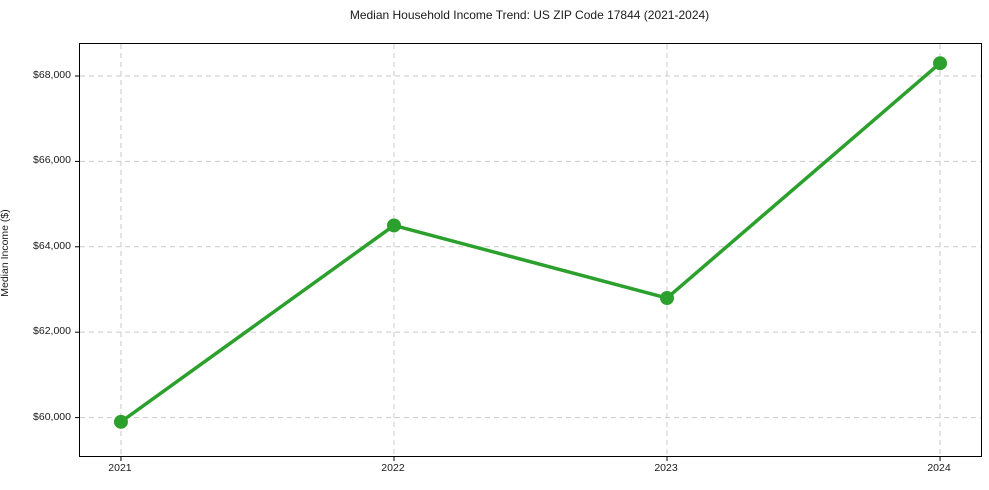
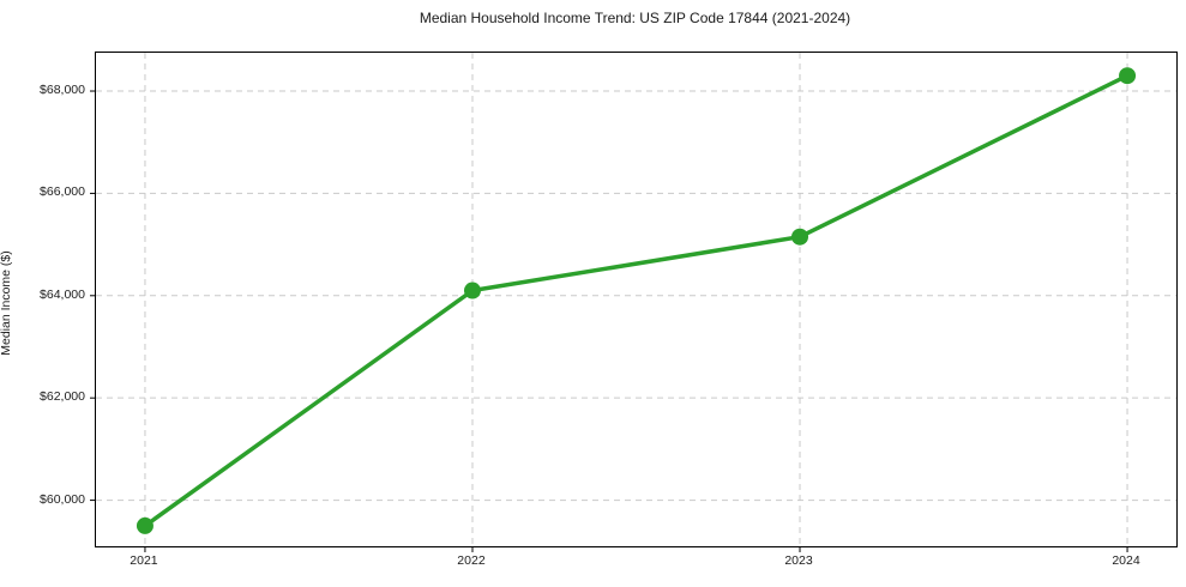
2021: $59900 -> $59500
2022: $64500 -> $64100
2023: $62800 -> $65200
